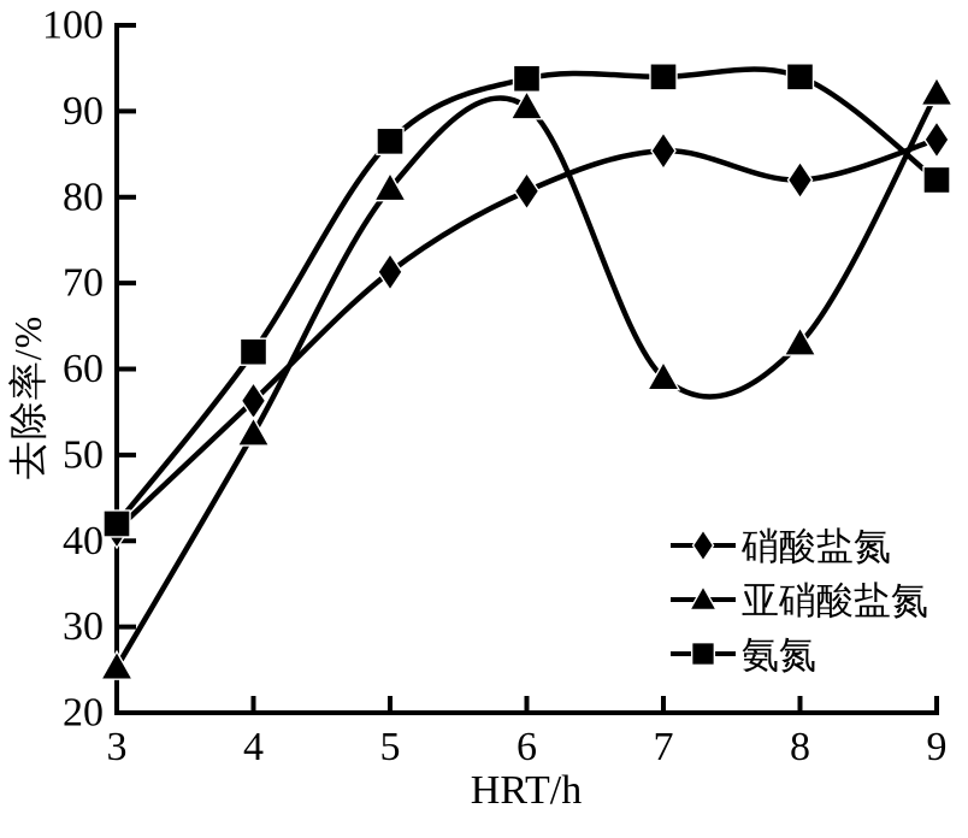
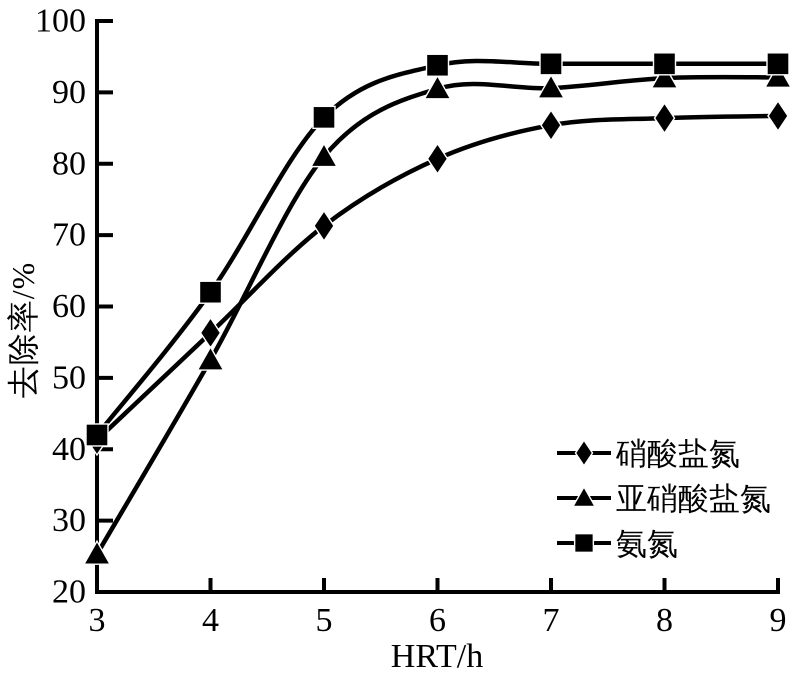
亚硝酸盐氮/7: 59 -> 91
硝酸盐氮/8: 82 -> 86
亚硝酸盐氮/8: 63 -> 92
氨氮/9: 82 -> 94
